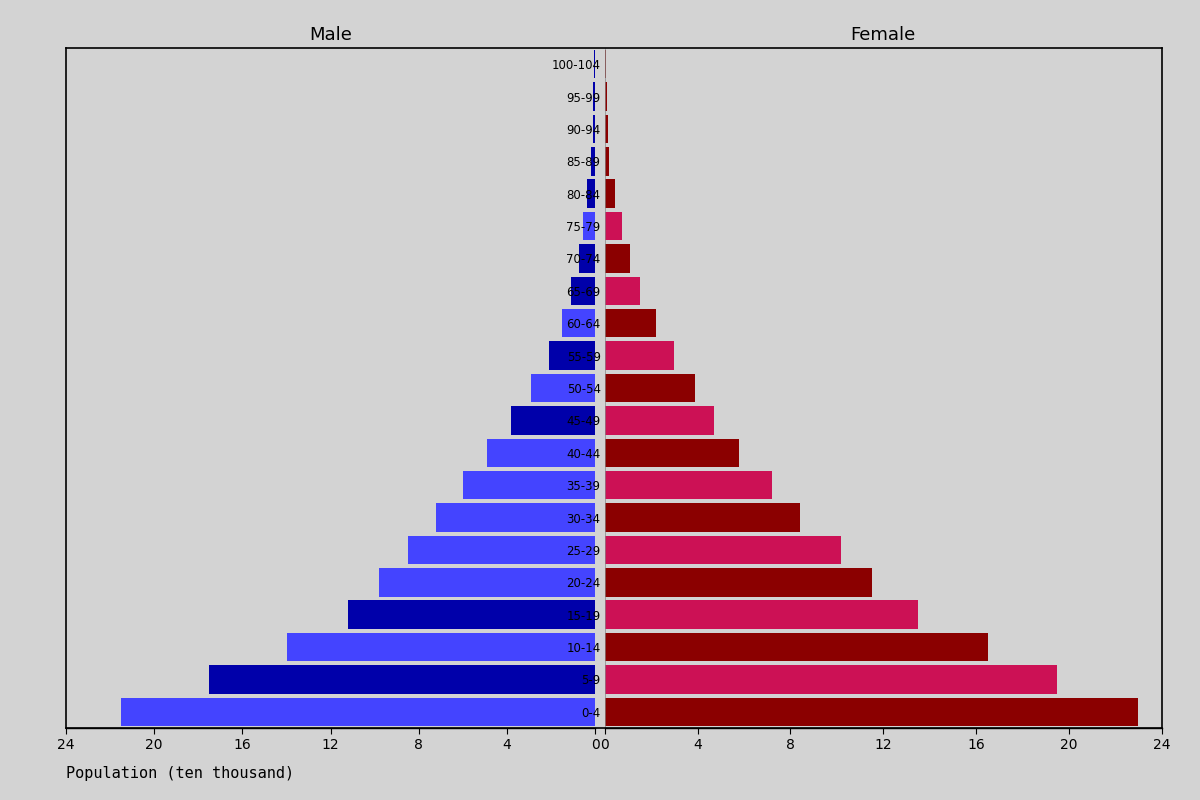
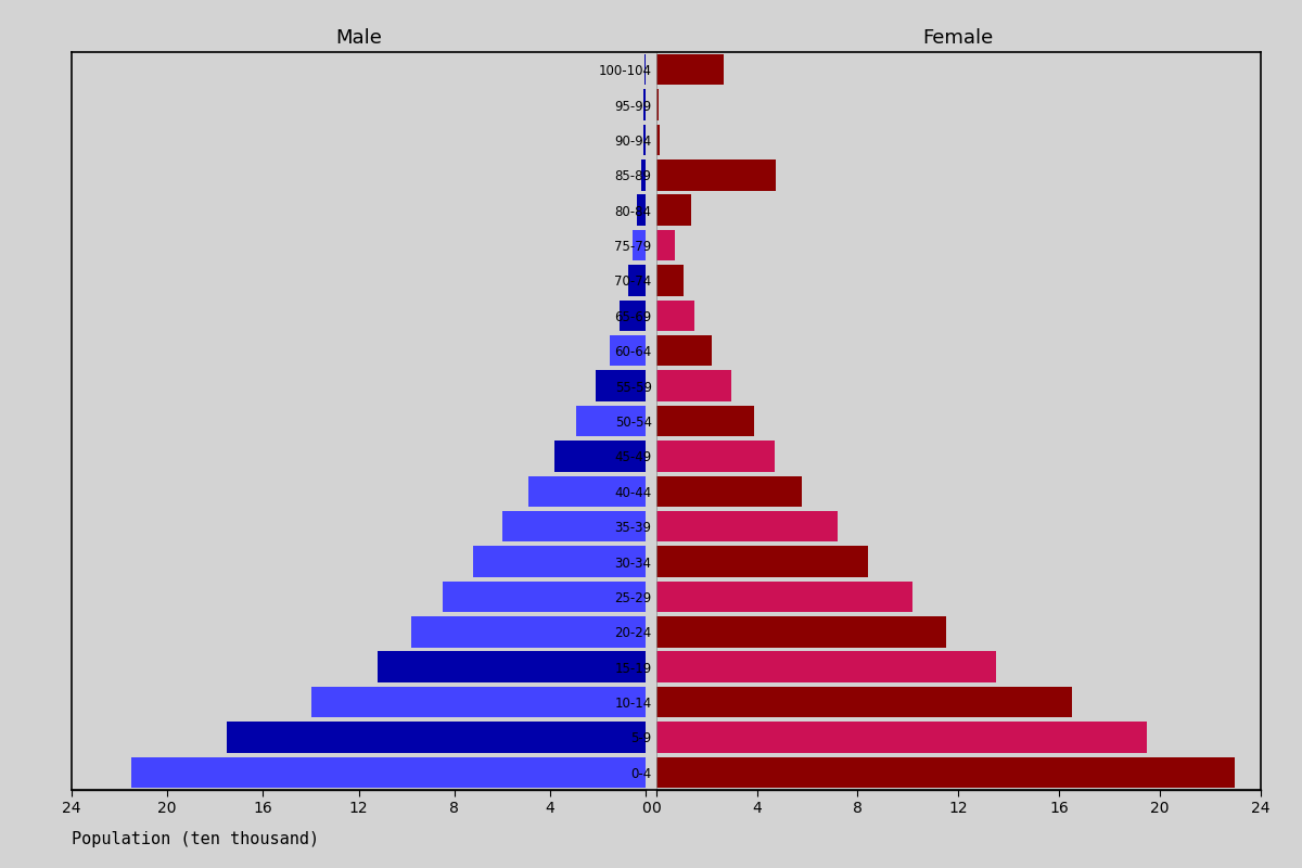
Female/100-104: 0.04 -> 2.70
Female/85-89: 0.20 -> 4.75
Female/80-84: 0.45 -> 1.40
